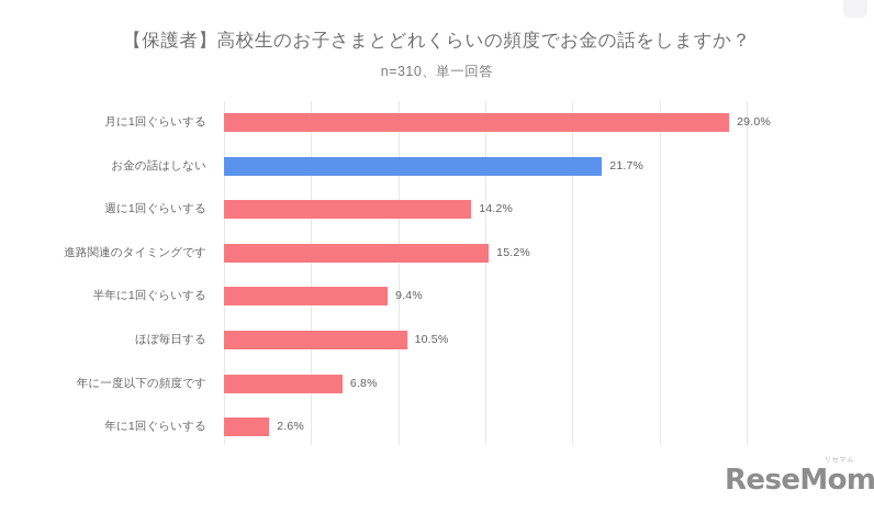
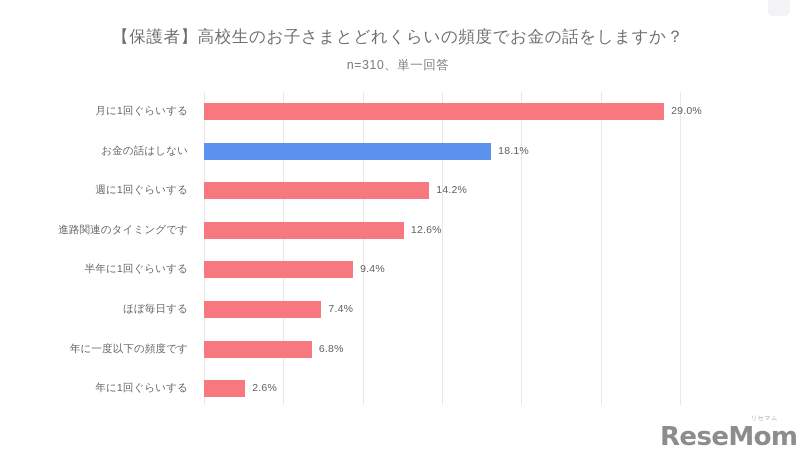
お金の話はしない: 21.7% -> 18.1%
進路関連のタイミングです: 15.2% -> 12.6%
ほぼ毎日する: 10.5% -> 7.4%
